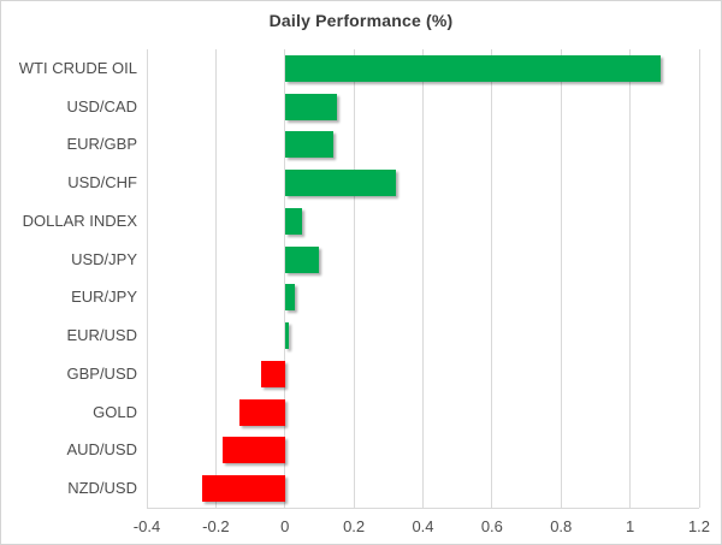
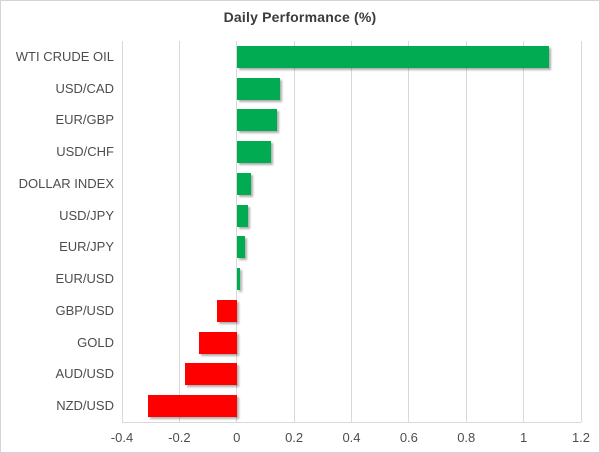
USD/CHF: 0.32 -> 0.12
USD/JPY: 0.10 -> 0.04
NZD/USD: -0.24 -> -0.31
